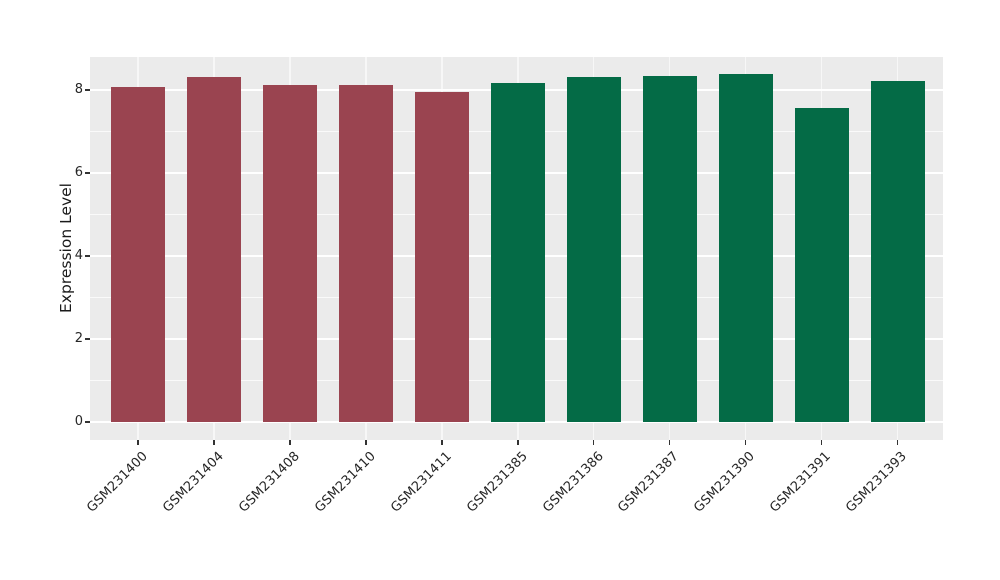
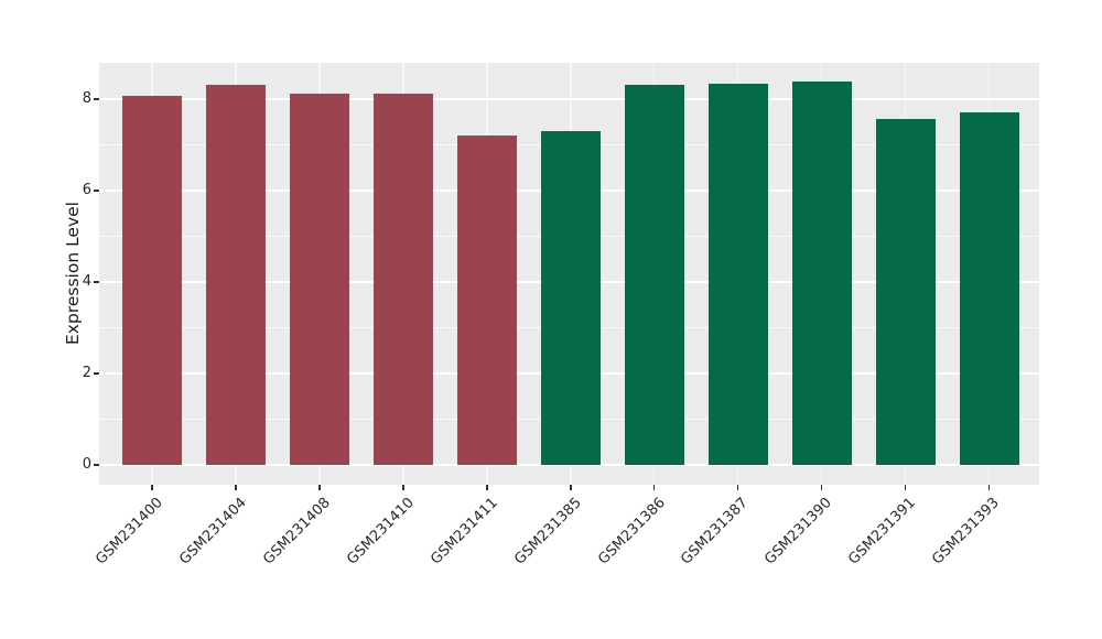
GSM231411: 7.9 -> 7.2
GSM231385: 8.2 -> 7.3
GSM231393: 8.2 -> 7.7
